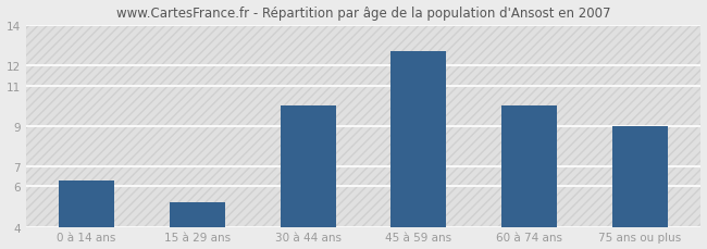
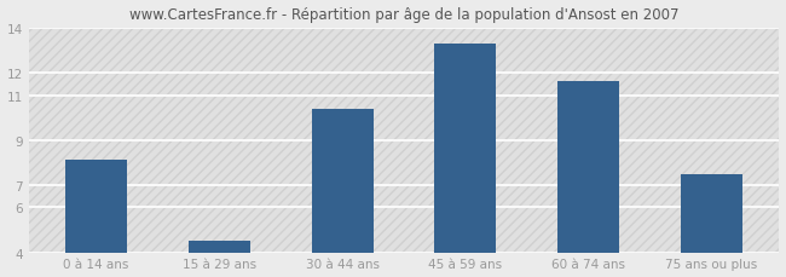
0 à 14 ans: 6.3 -> 8.1
15 à 29 ans: 5.2 -> 4.5
30 à 44 ans: 10.0 -> 10.4
45 à 59 ans: 12.7 -> 13.3
60 à 74 ans: 10.0 -> 11.6
75 ans ou plus: 9.0 -> 7.5
